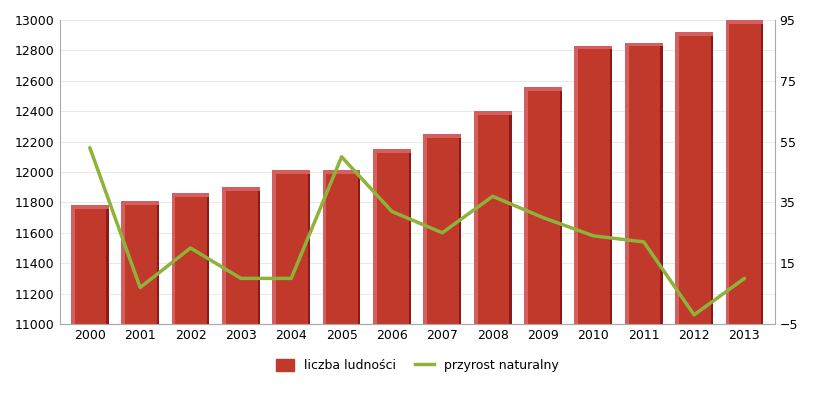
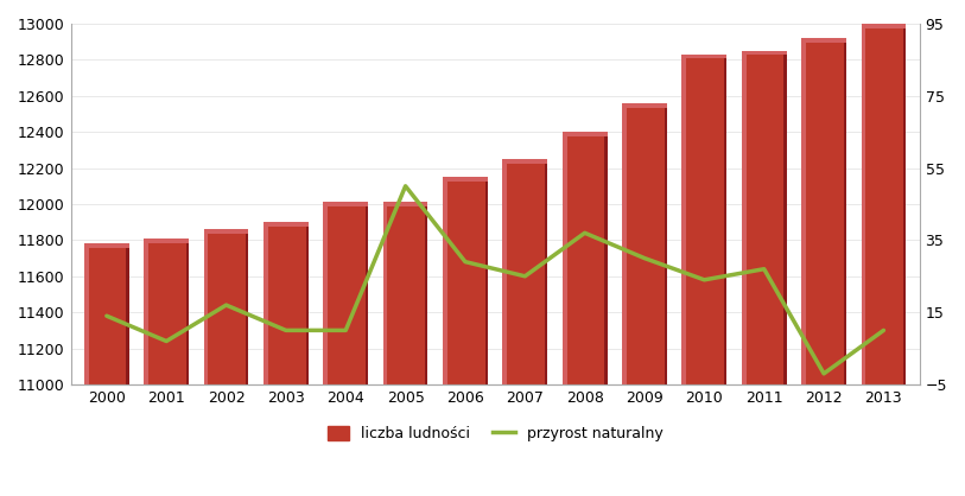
2000: 53 -> 14
2002: 20 -> 17
2006: 32 -> 29
2011: 22 -> 27
